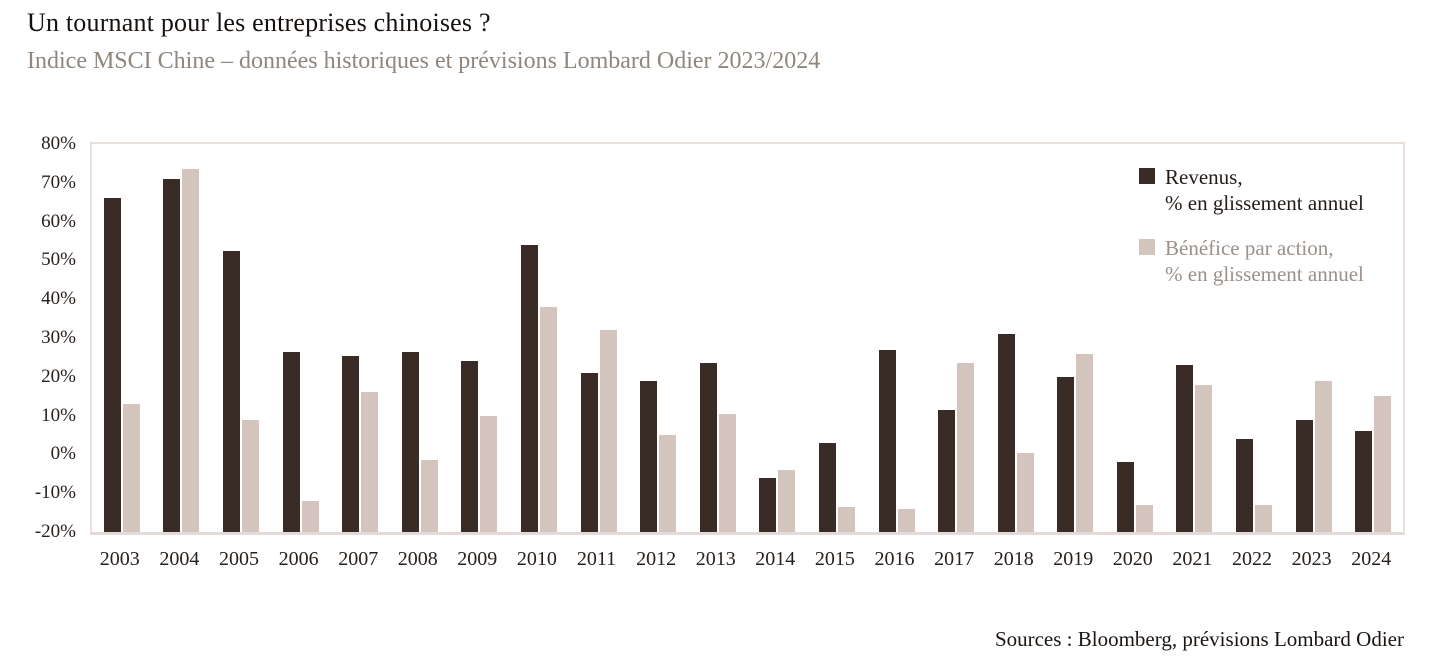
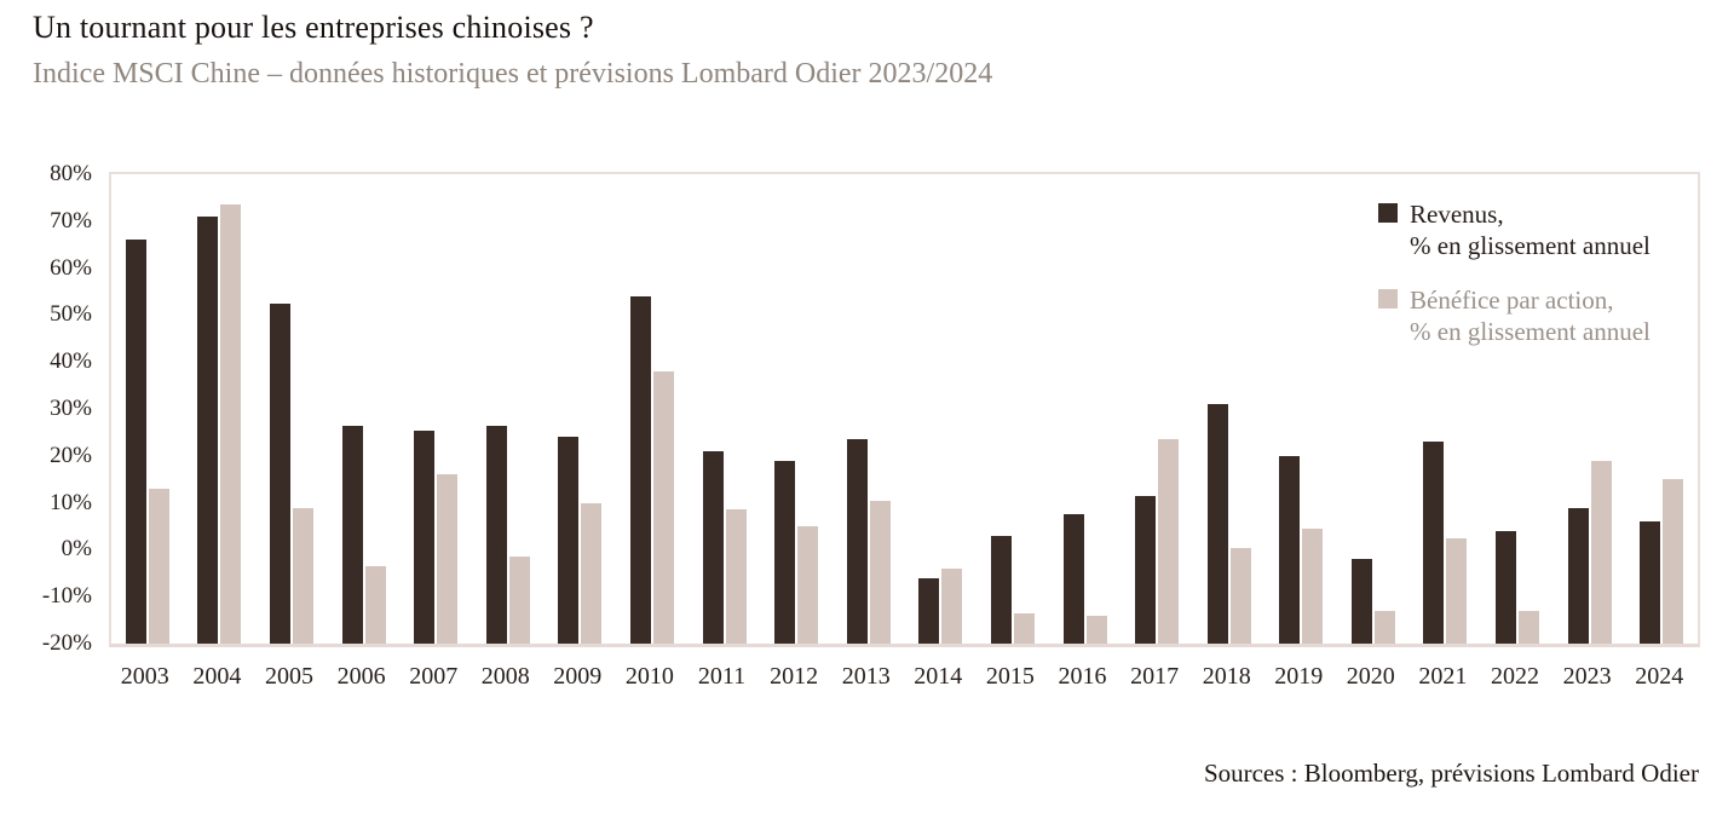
Bénéfice par action, % en glissement annuel/2006: -12% -> -4%
Bénéfice par action, % en glissement annuel/2011: 32% -> 8%
Revenus, % en glissement annuel/2016: 27% -> 8%
Bénéfice par action, % en glissement annuel/2019: 26% -> 4%
Bénéfice par action, % en glissement annuel/2021: 18% -> 2%
